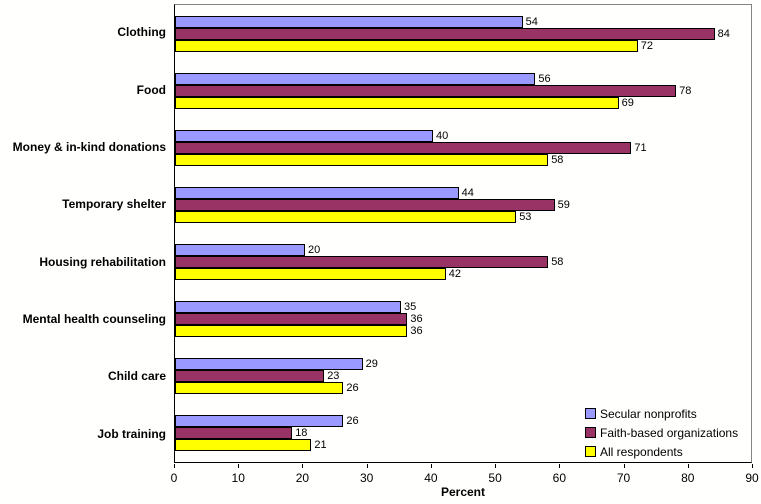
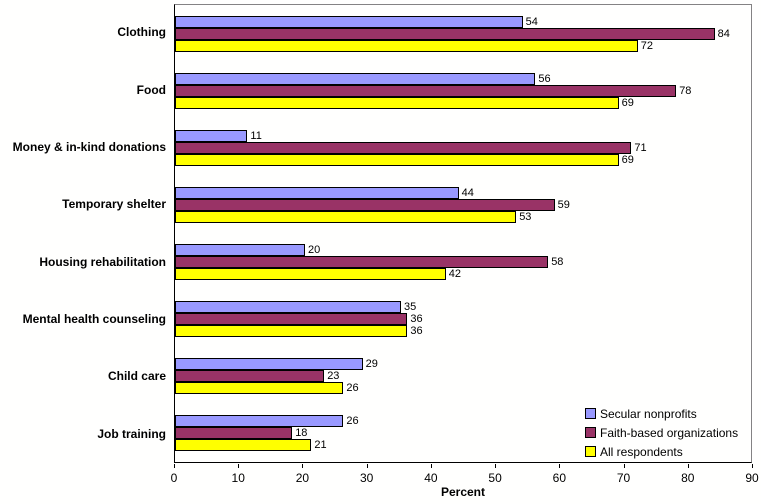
Secular nonprofits/Money & in-kind donations: 40 -> 11
All respondents/Money & in-kind donations: 58 -> 69
